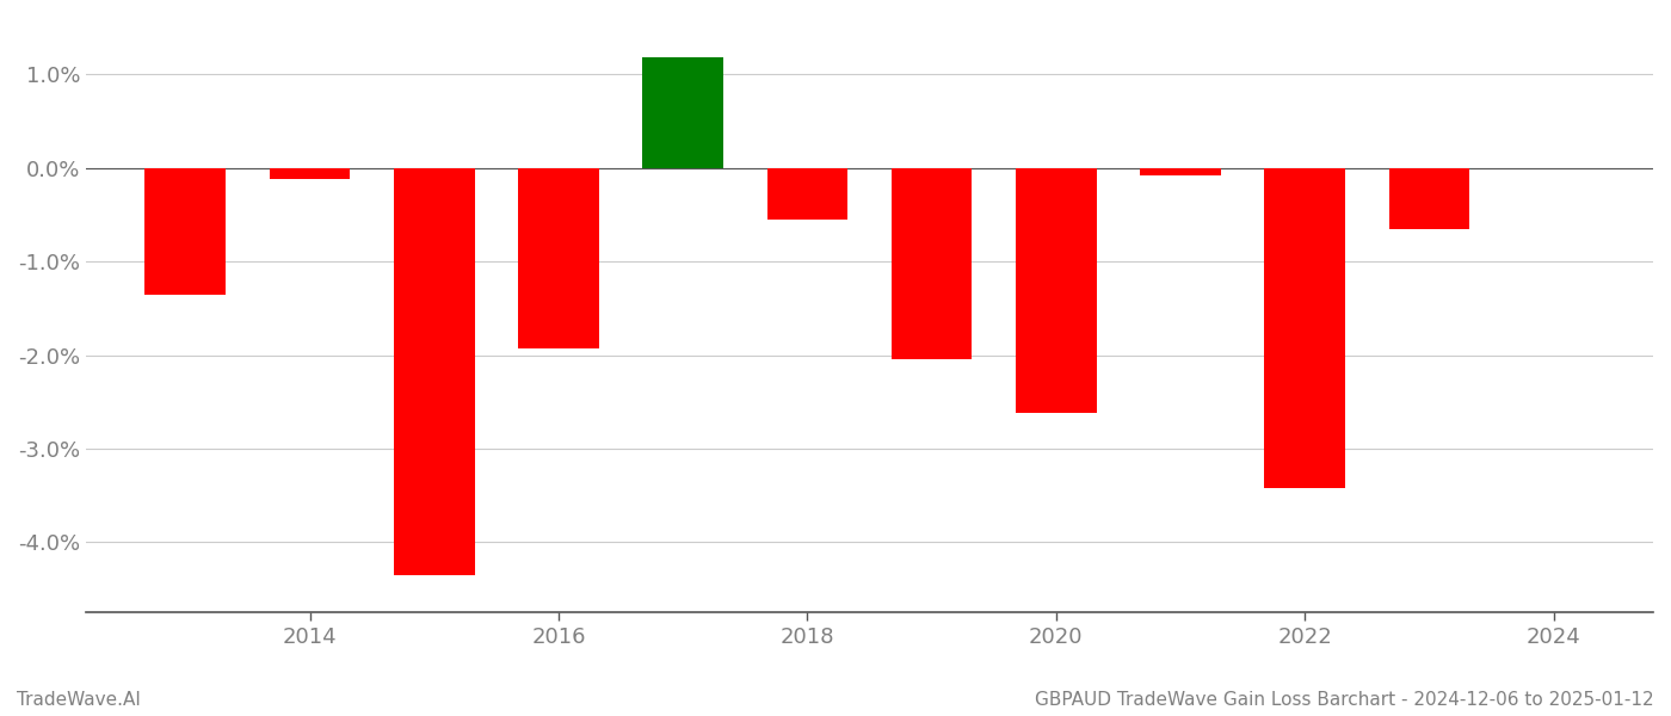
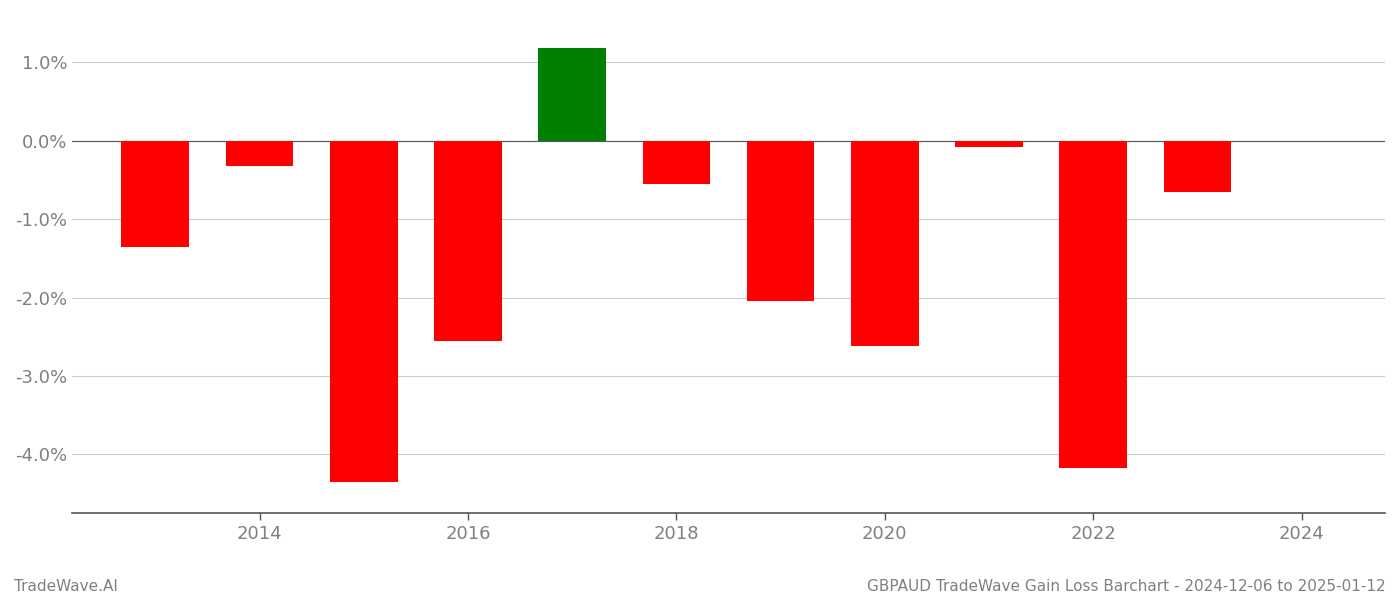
2014: -0.12% -> -0.32%
2016: -1.93% -> -2.56%
2022: -3.42% -> -4.18%
